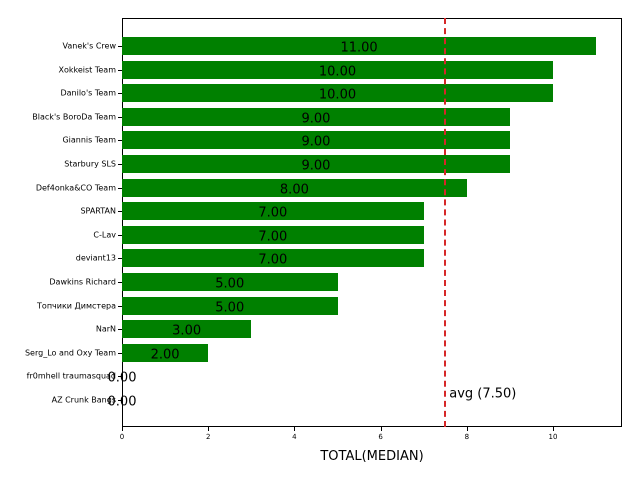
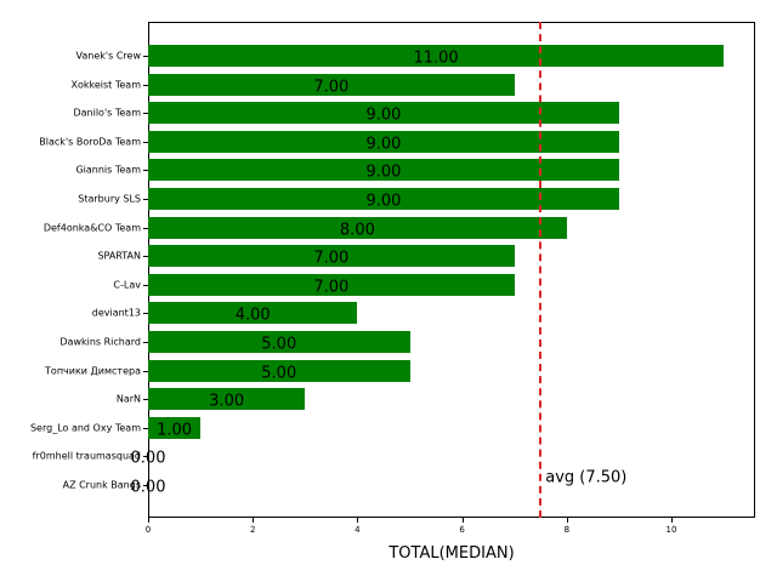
Xokkeist Team: 10.00 -> 7.00
Danilo's Team: 10.00 -> 9.00
deviant13: 7.00 -> 4.00
Serg_Lo and Oxy Team: 2.00 -> 1.00
